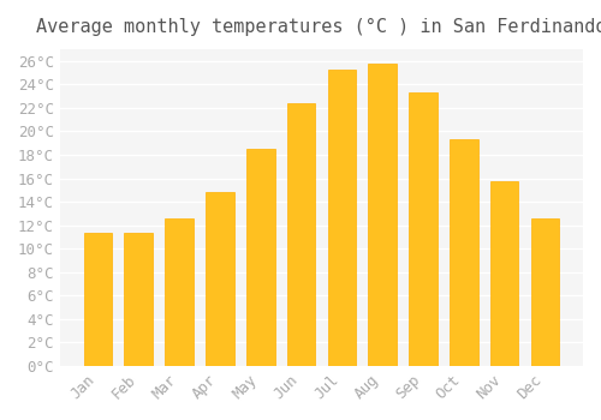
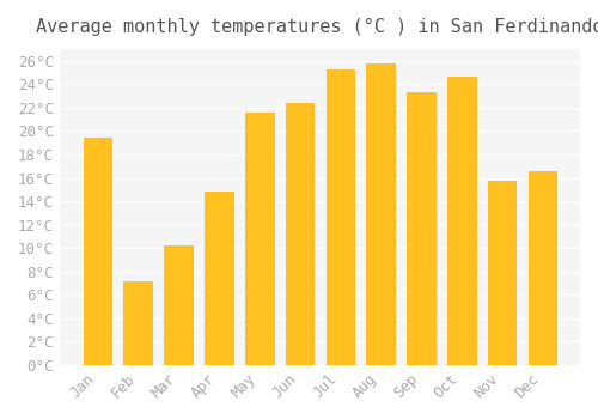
Jan: 11.4°C -> 19.4°C
Feb: 11.4°C -> 7.2°C
Mar: 12.6°C -> 10.2°C
May: 18.5°C -> 21.6°C
Oct: 19.3°C -> 24.6°C
Dec: 12.6°C -> 16.6°C
